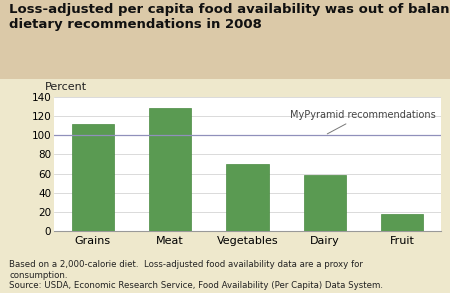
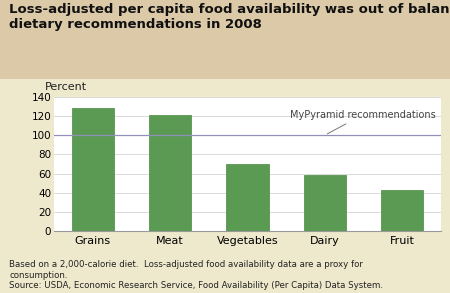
Grains: 112 -> 128
Meat: 128 -> 121
Fruit: 18 -> 43
